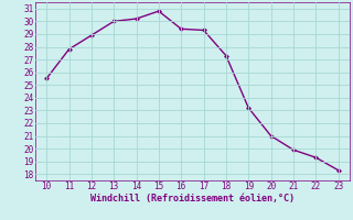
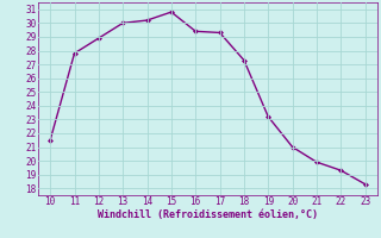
10: 25.5 -> 21.5
